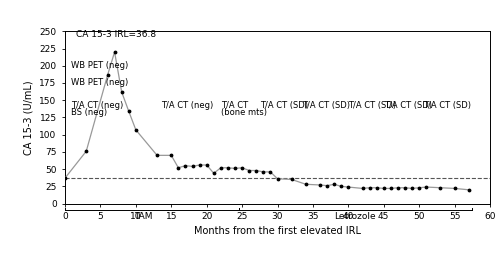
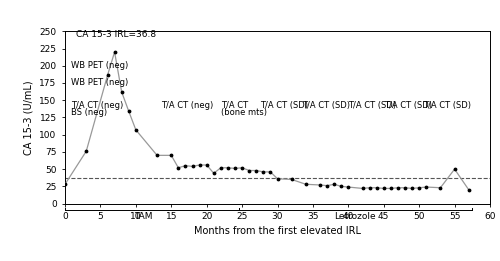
0: 37 -> 28
55: 22 -> 50
